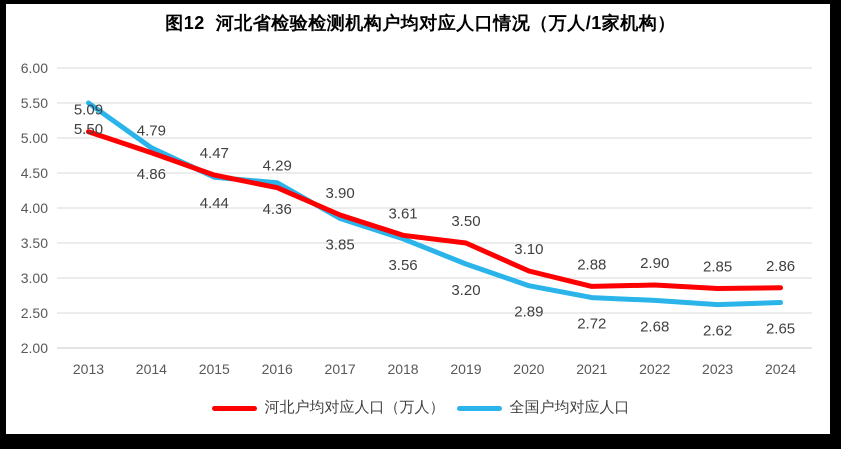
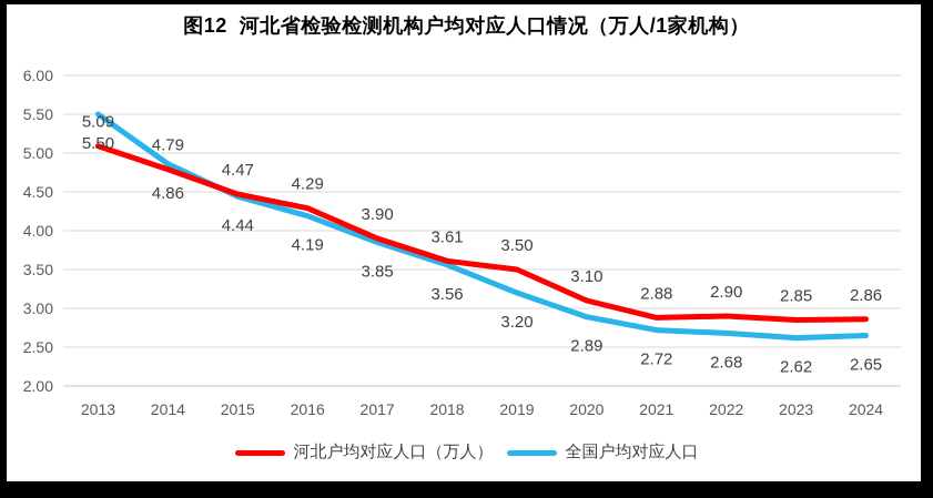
全国户均对应人口/2016: 4.36 -> 4.19
